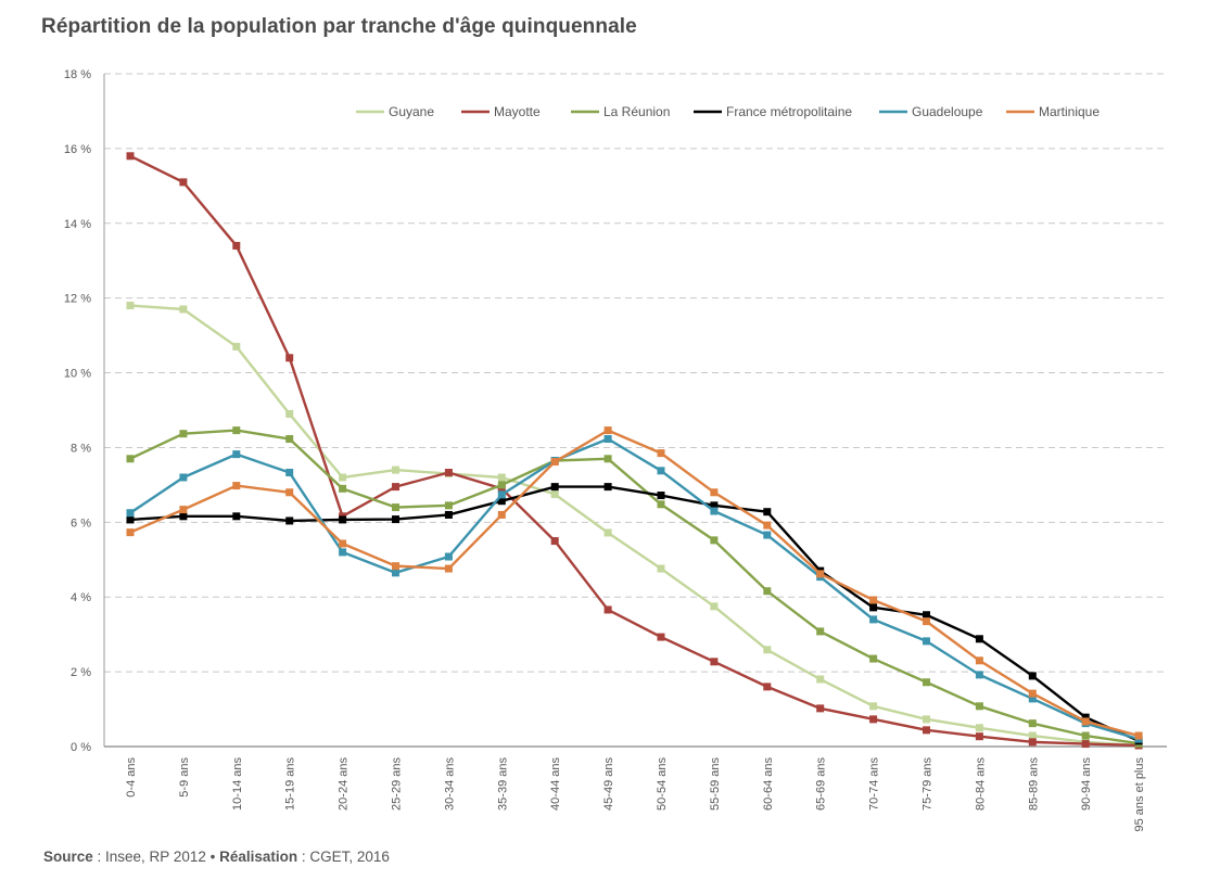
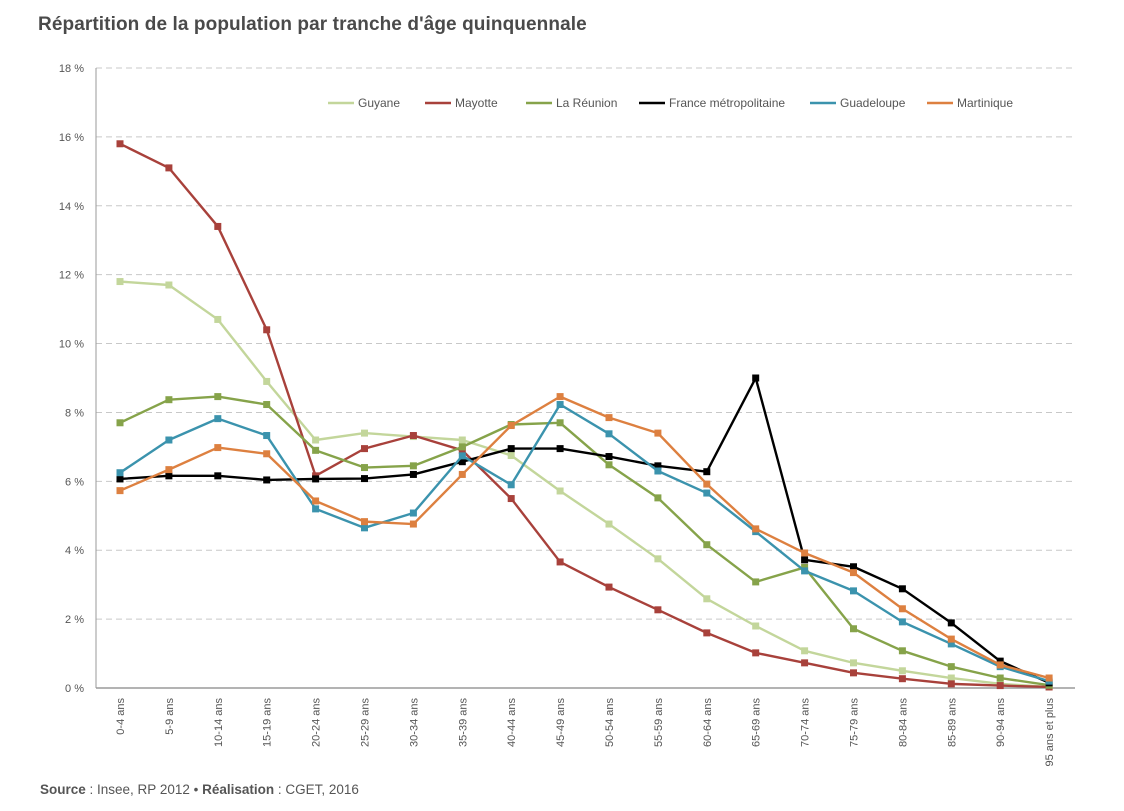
Guadeloupe/40-44 ans: 7.7% -> 5.9%
Martinique/55-59 ans: 6.8% -> 7.4%
France métropolitaine/65-69 ans: 4.7% -> 9.0%
La Réunion/70-74 ans: 2.4% -> 3.5%
